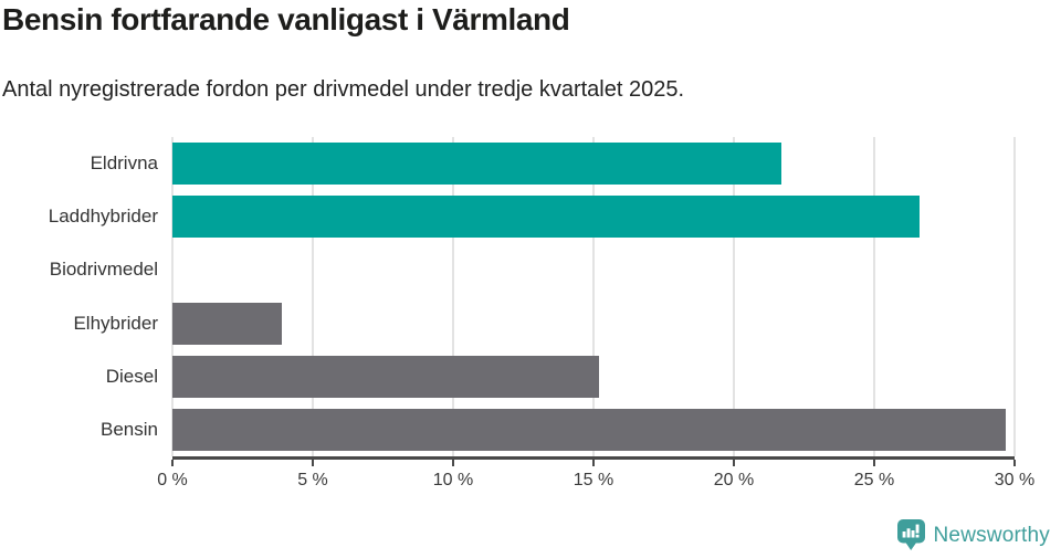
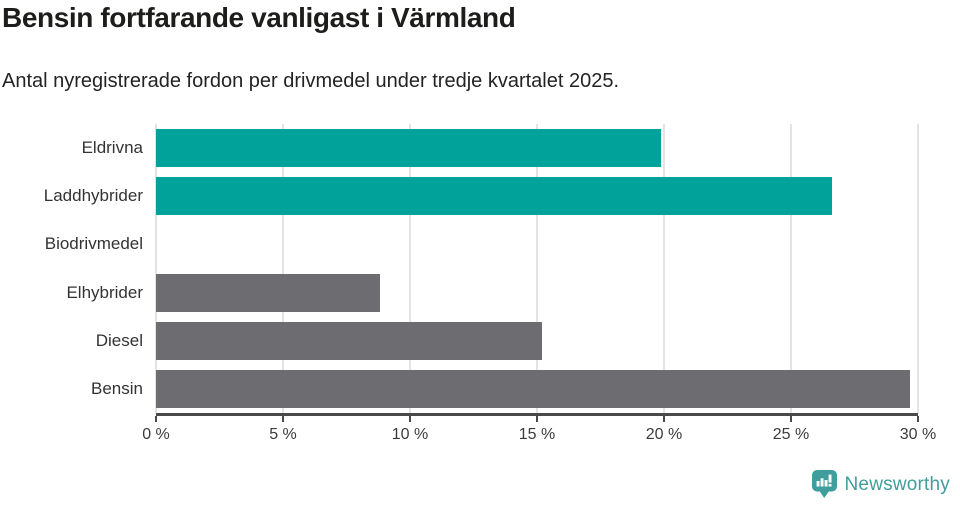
Eldrivna: 21.7% -> 19.9%
Elhybrider: 3.9% -> 8.8%
